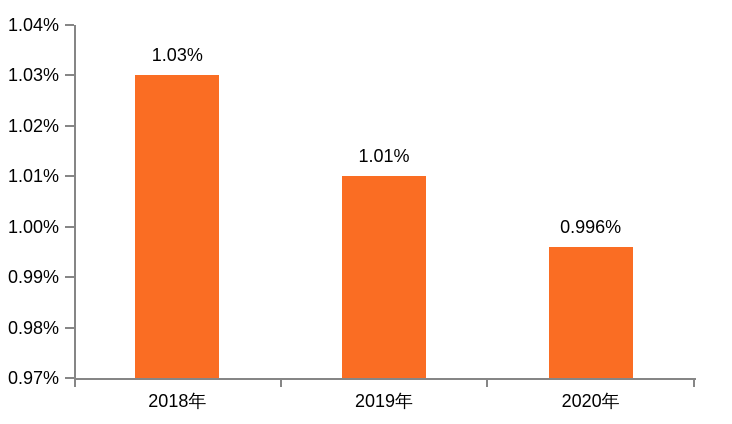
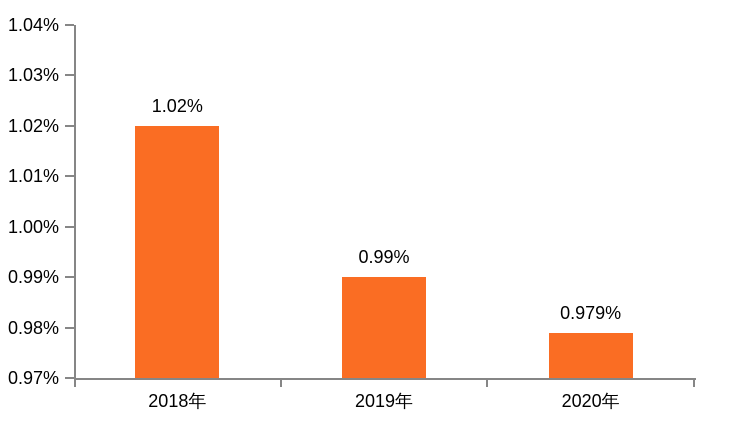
2018年: 1.03% -> 1.02%
2019年: 1.01% -> 0.99%
2020年: 0.996% -> 0.979%
